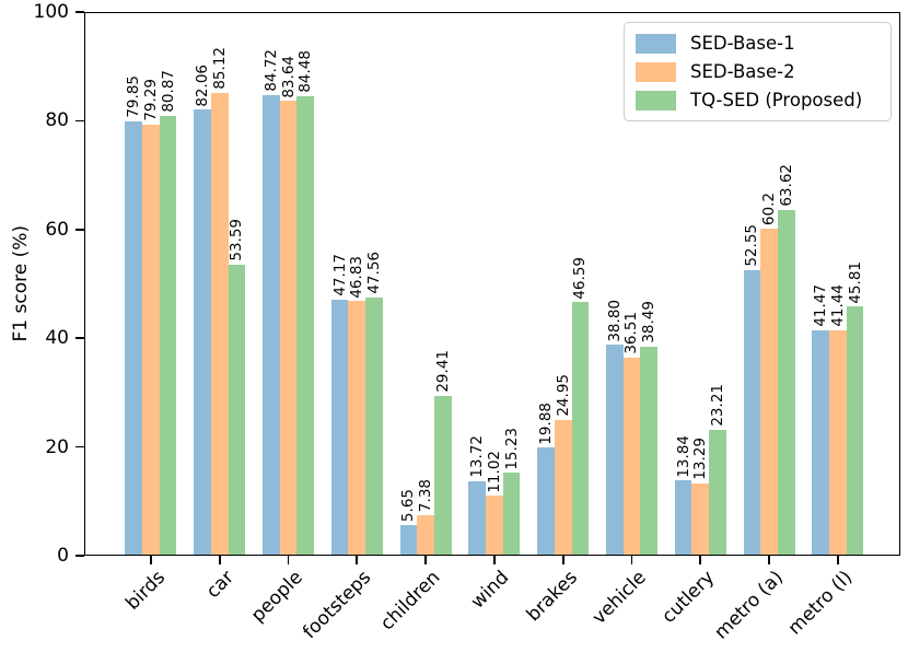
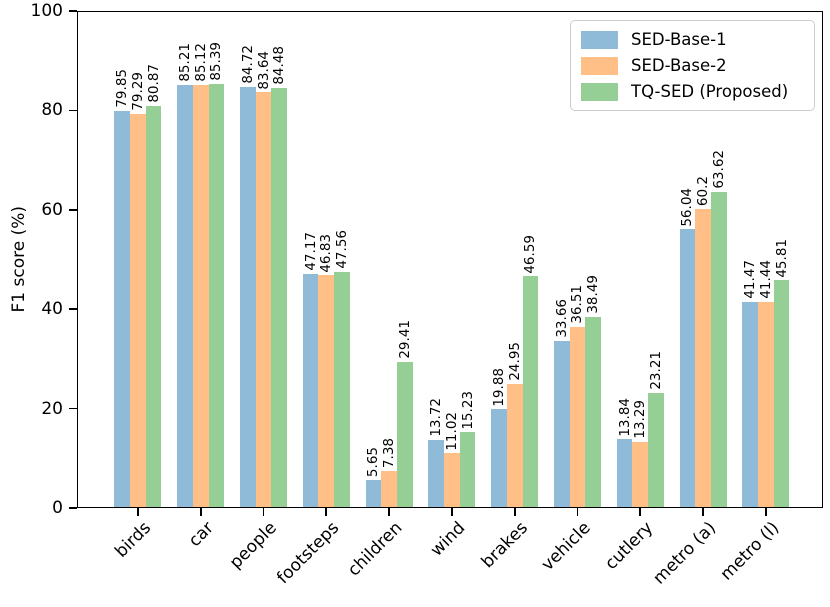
SED-Base-1/car: 82.06 -> 85.21
TQ-SED (Proposed)/car: 53.59 -> 85.39
SED-Base-1/vehicle: 38.80 -> 33.66
SED-Base-1/metro (a): 52.55 -> 56.04
